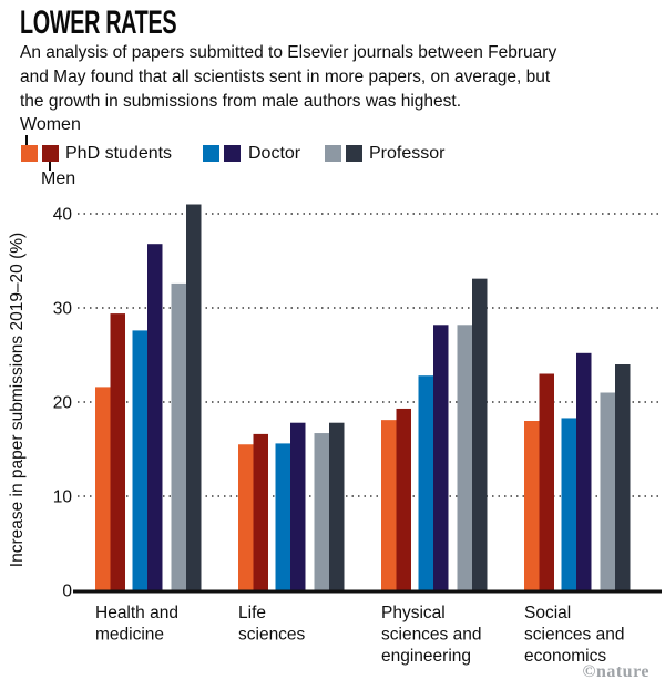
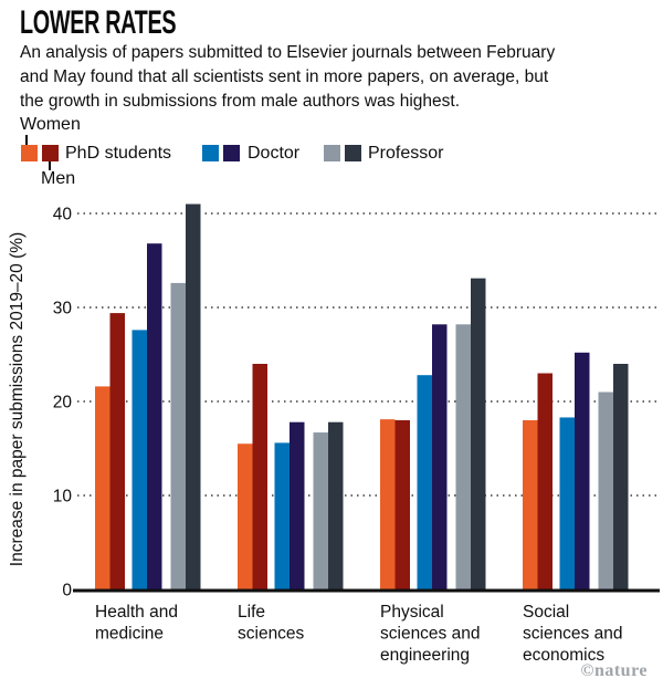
Men PhD students/Life sciences: 17 -> 24
Men PhD students/Physical sciences and engineering: 19 -> 18
